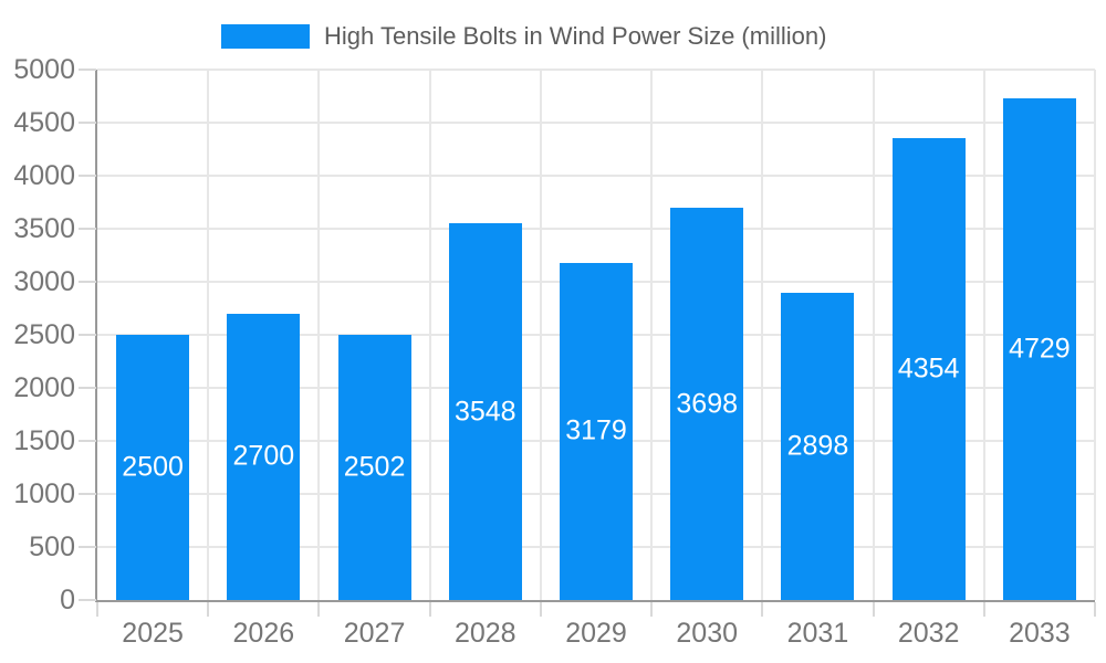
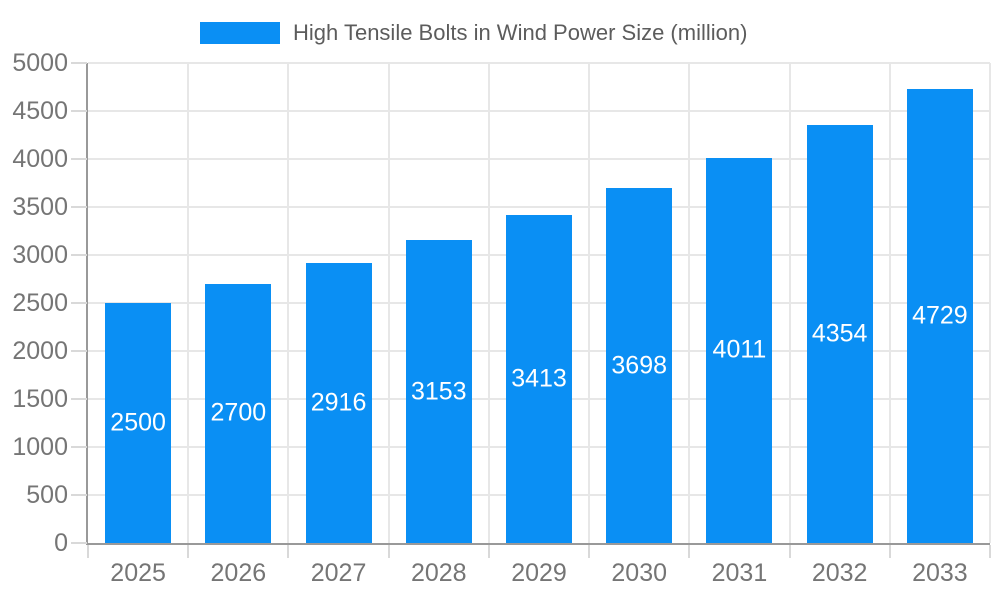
2027: 2502 -> 2916
2028: 3548 -> 3153
2029: 3179 -> 3413
2031: 2898 -> 4011
